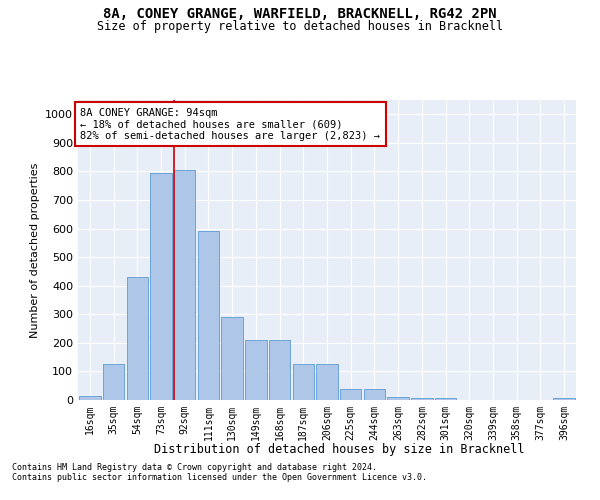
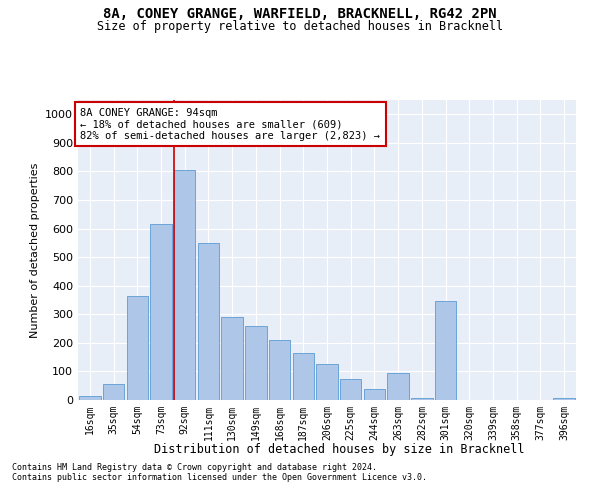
35sqm: 125 -> 55
54sqm: 430 -> 365
73sqm: 795 -> 615
111sqm: 590 -> 550
149sqm: 210 -> 260
187sqm: 125 -> 165
225sqm: 38 -> 75
263sqm: 10 -> 95
301sqm: 8 -> 345
